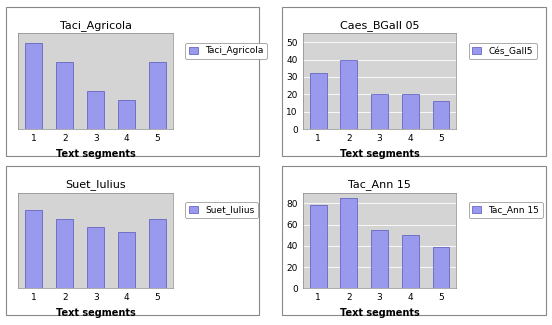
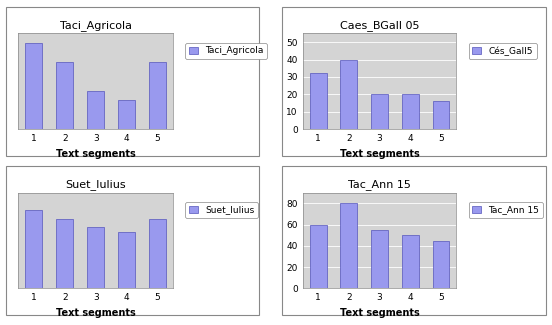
Tac_Ann 15/1: 78 -> 60
Tac_Ann 15/2: 85 -> 80
Tac_Ann 15/5: 39 -> 45
